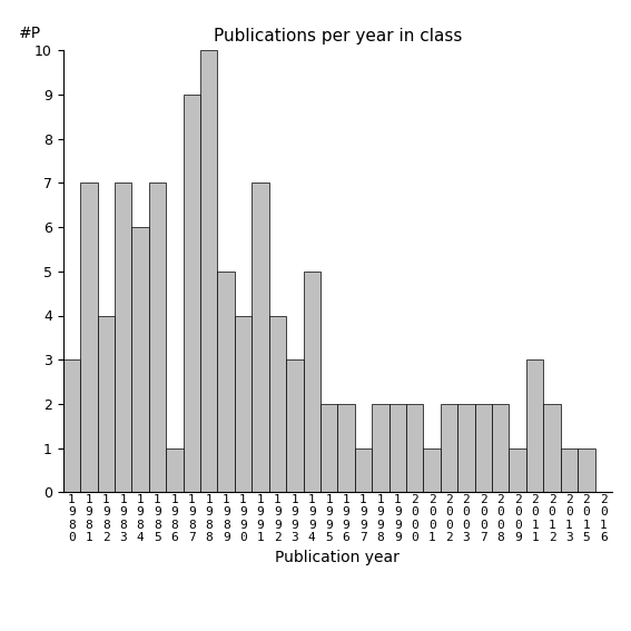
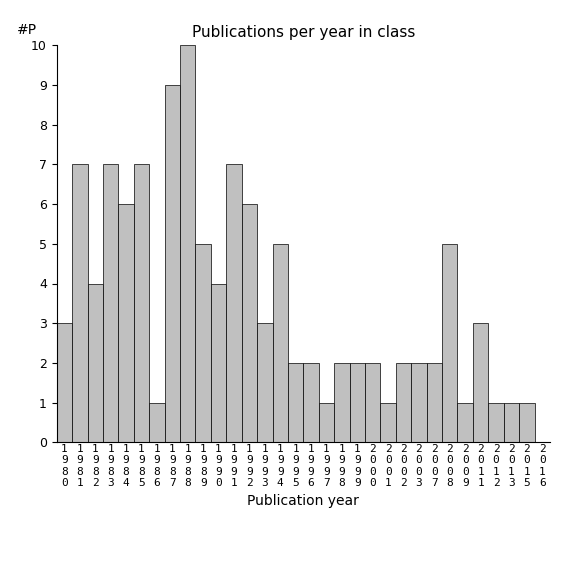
1 9 9 2: 4 -> 6
2 0 0 8: 2 -> 5
2 0 1 2: 2 -> 1
